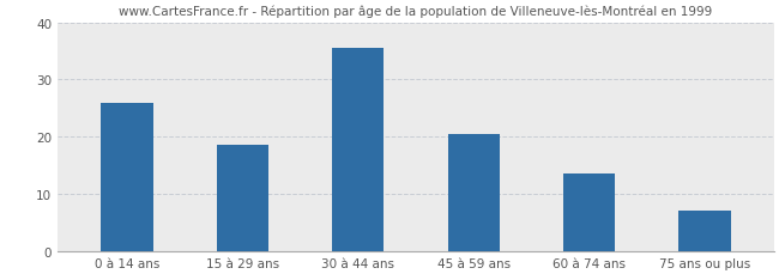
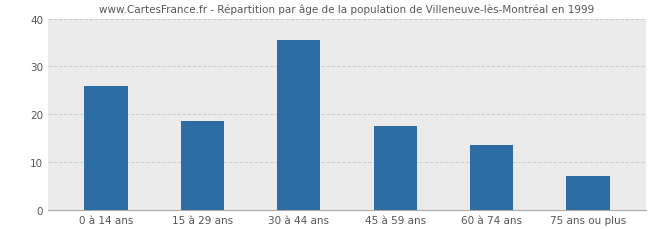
45 à 59 ans: 20.5 -> 17.5
